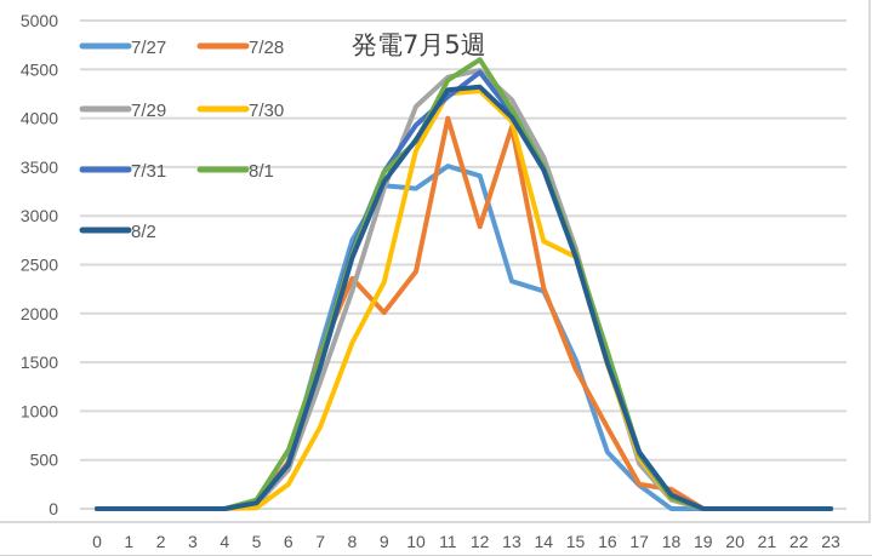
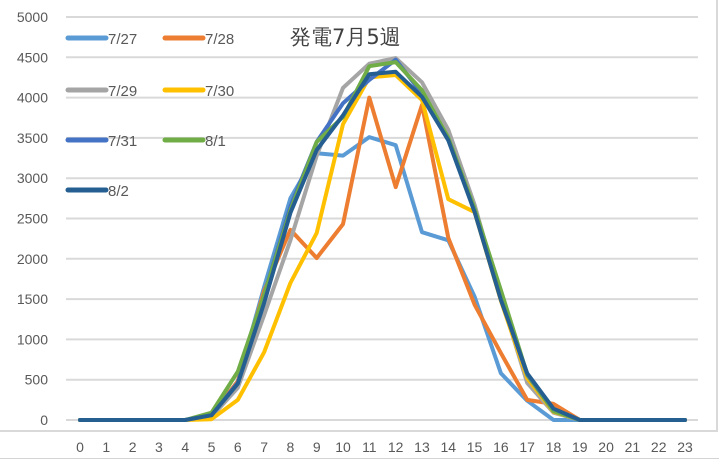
8/1/12: 4600 -> 4400
